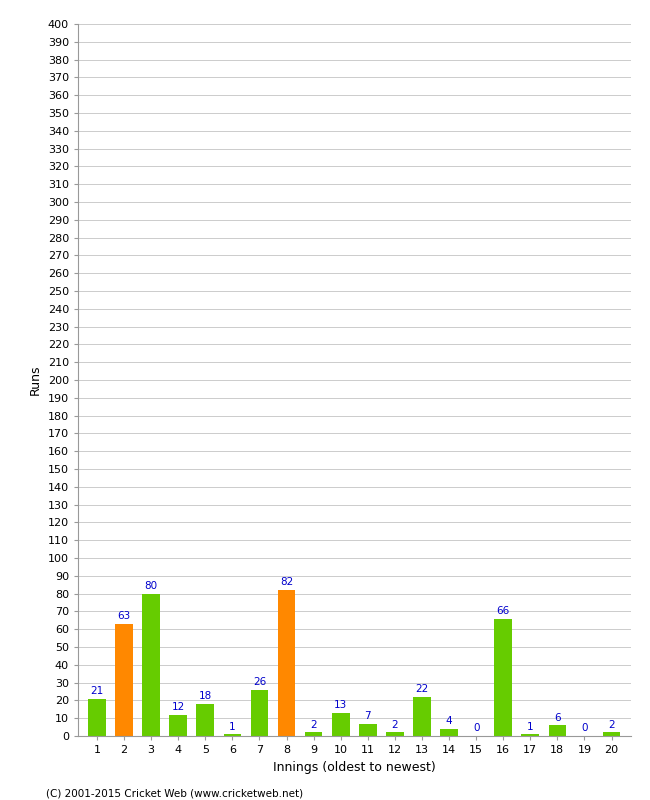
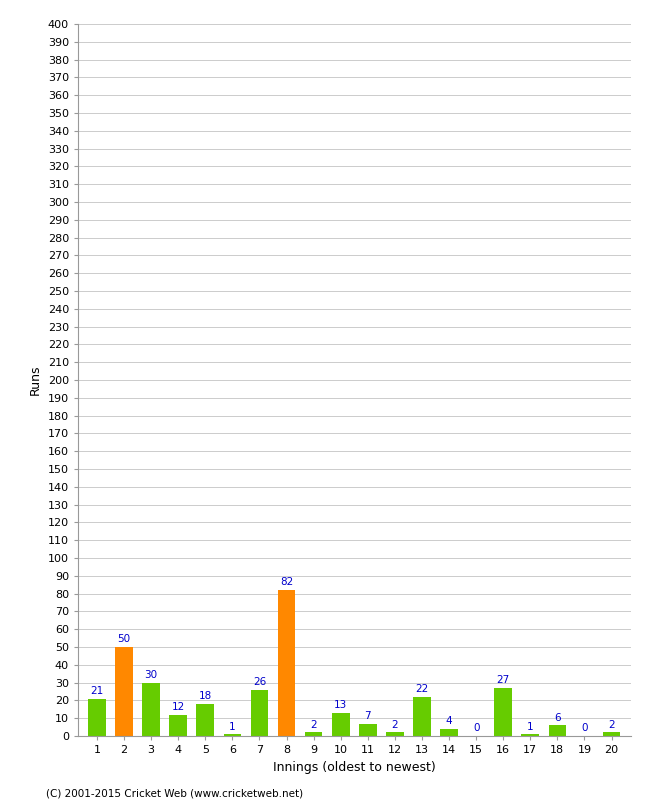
2: 63 -> 50
3: 80 -> 30
16: 66 -> 27
